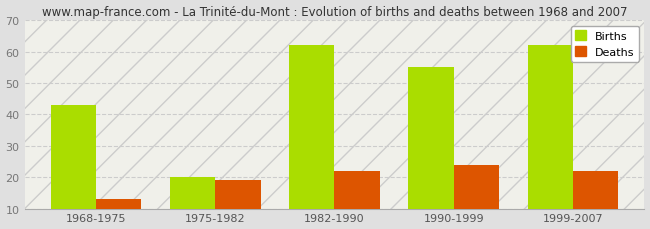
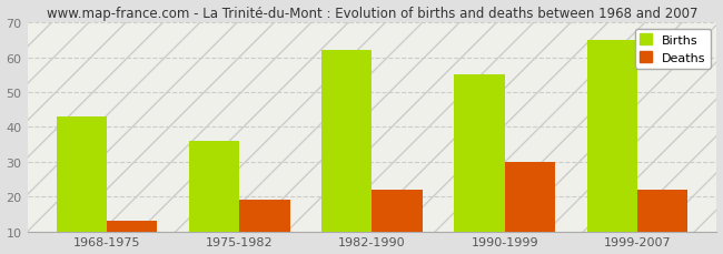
Births/1975-1982: 20 -> 36
Deaths/1990-1999: 24 -> 30
Births/1999-2007: 62 -> 65
